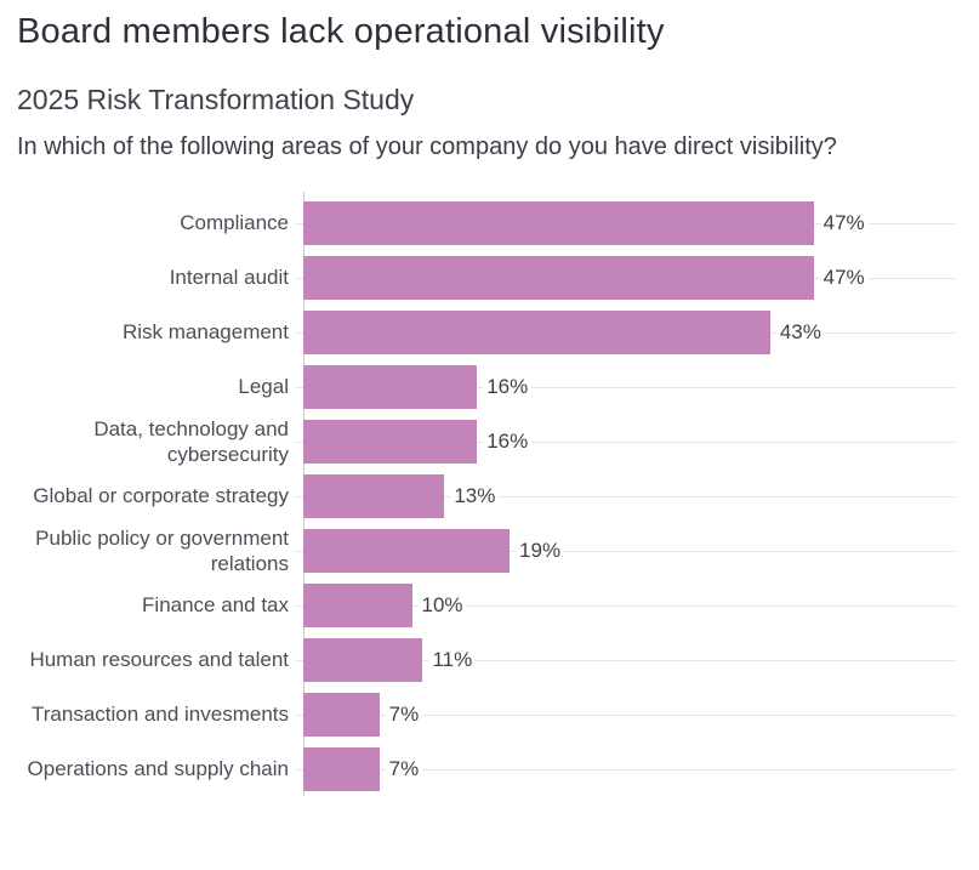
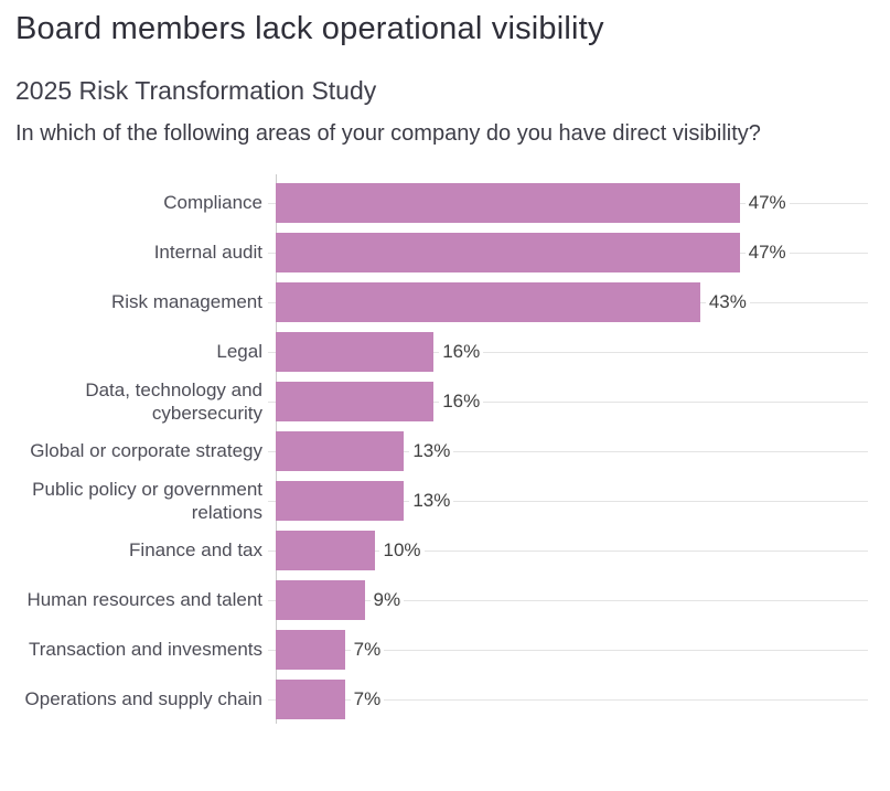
Public policy or government relations: 19% -> 13%
Human resources and talent: 11% -> 9%
